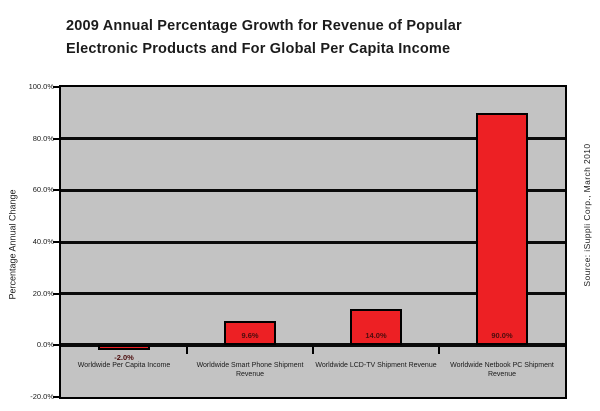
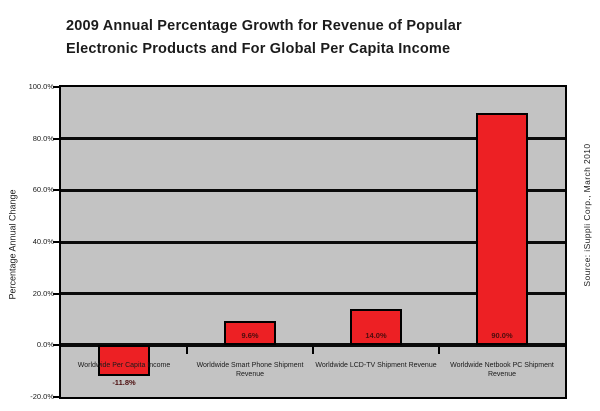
Worldwide Per Capita Income: -2.0% -> -11.8%
